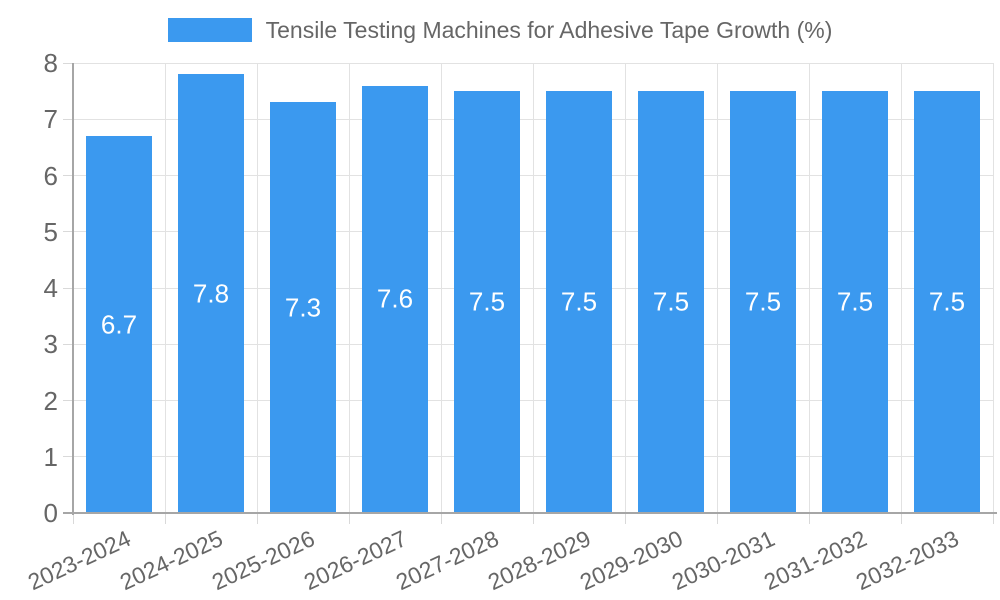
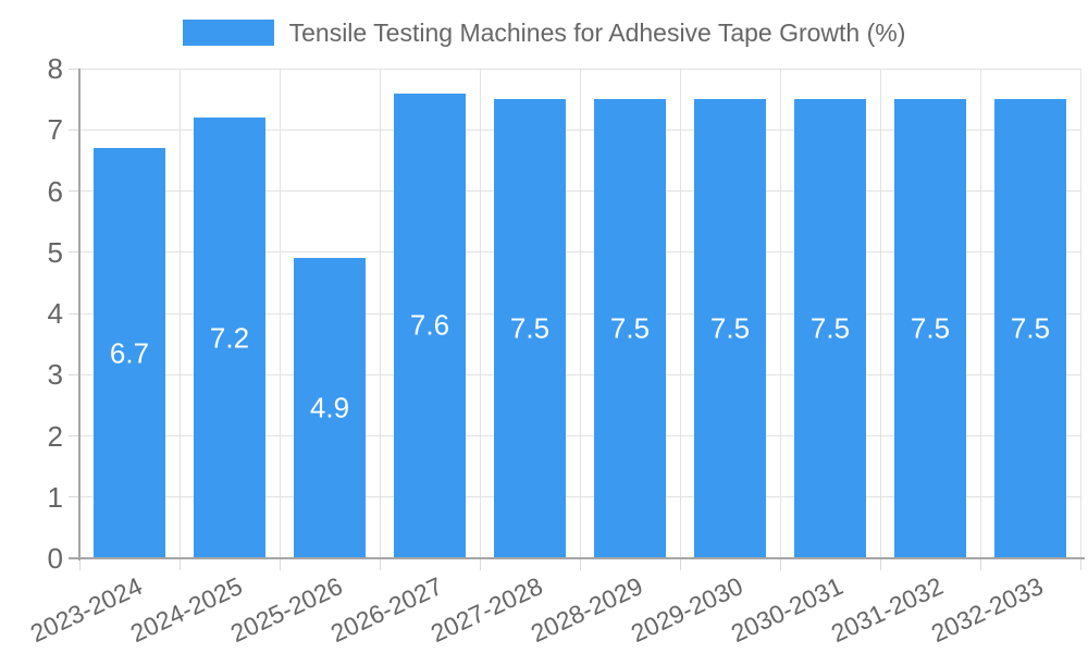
2024-2025: 7.8 -> 7.2
2025-2026: 7.3 -> 4.9
